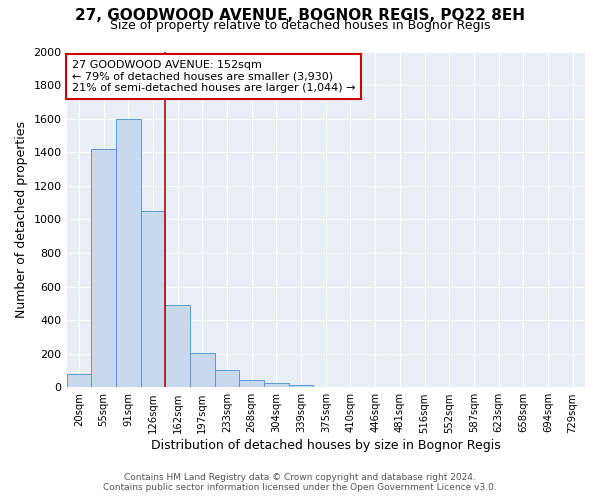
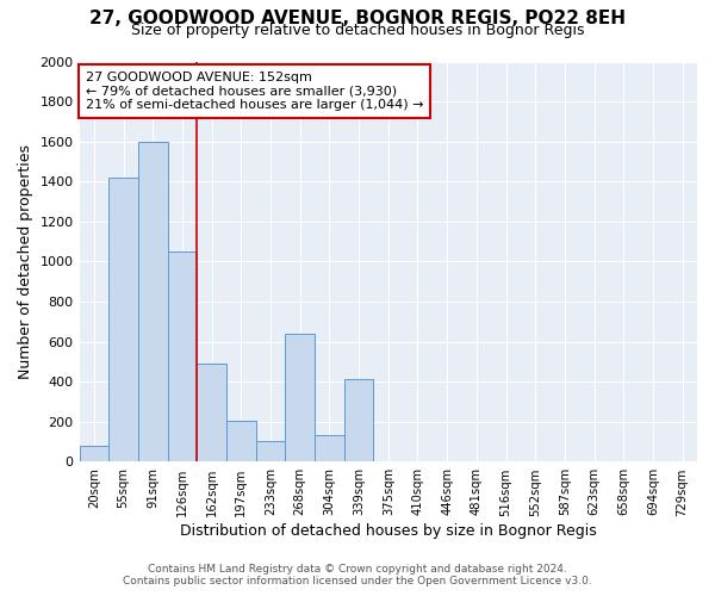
268sqm: 40 -> 640
304sqm: 20 -> 130
339sqm: 20 -> 410
